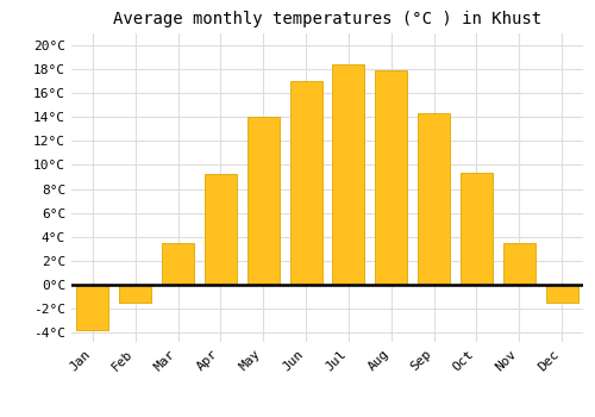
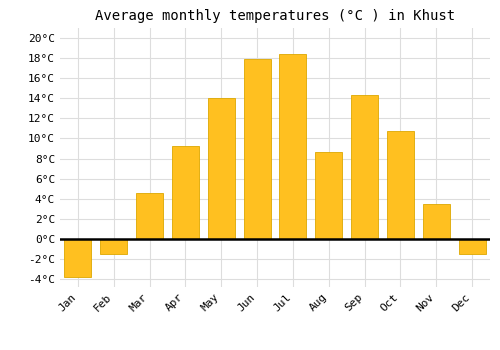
Mar: 3.5°C -> 4.6°C
Jun: 17.0°C -> 17.9°C
Aug: 17.9°C -> 8.6°C
Oct: 9.3°C -> 10.7°C
